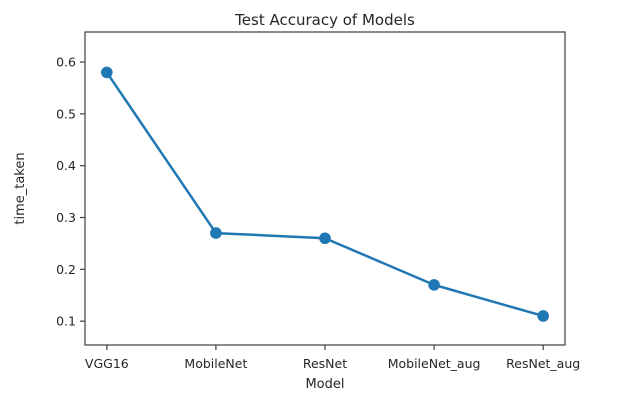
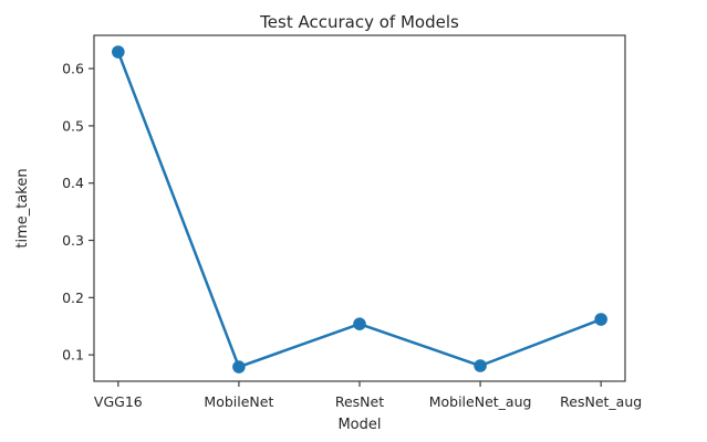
VGG16: 0.58 -> 0.63
MobileNet: 0.27 -> 0.08
ResNet: 0.26 -> 0.15
MobileNet_aug: 0.17 -> 0.08
ResNet_aug: 0.11 -> 0.16
